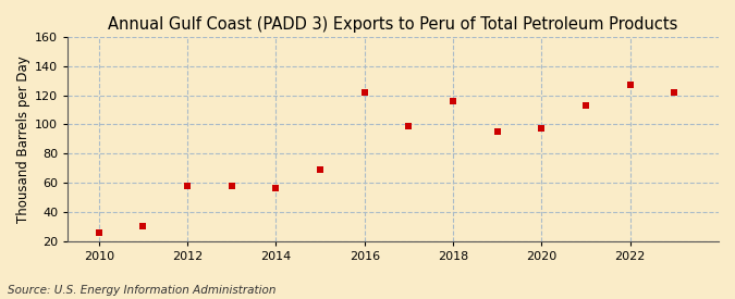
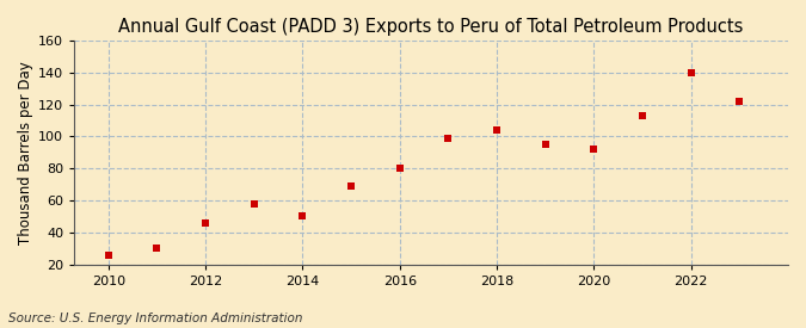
2012: 58 -> 46
2014: 56 -> 50
2016: 122 -> 80
2018: 116 -> 104
2020: 97 -> 92
2022: 127 -> 140
